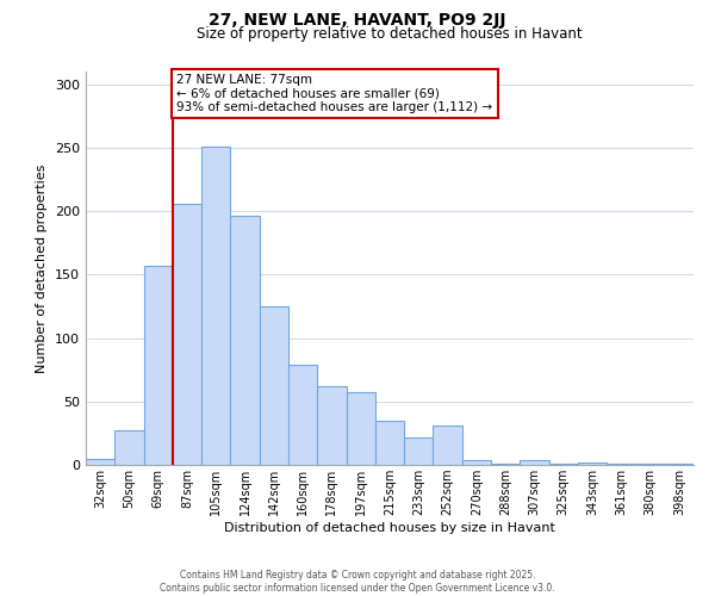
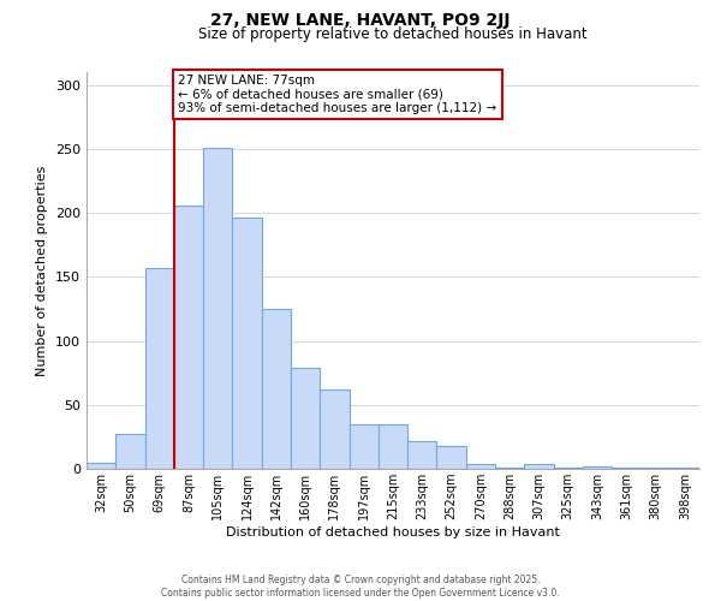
197sqm: 57 -> 35
252sqm: 31 -> 18
